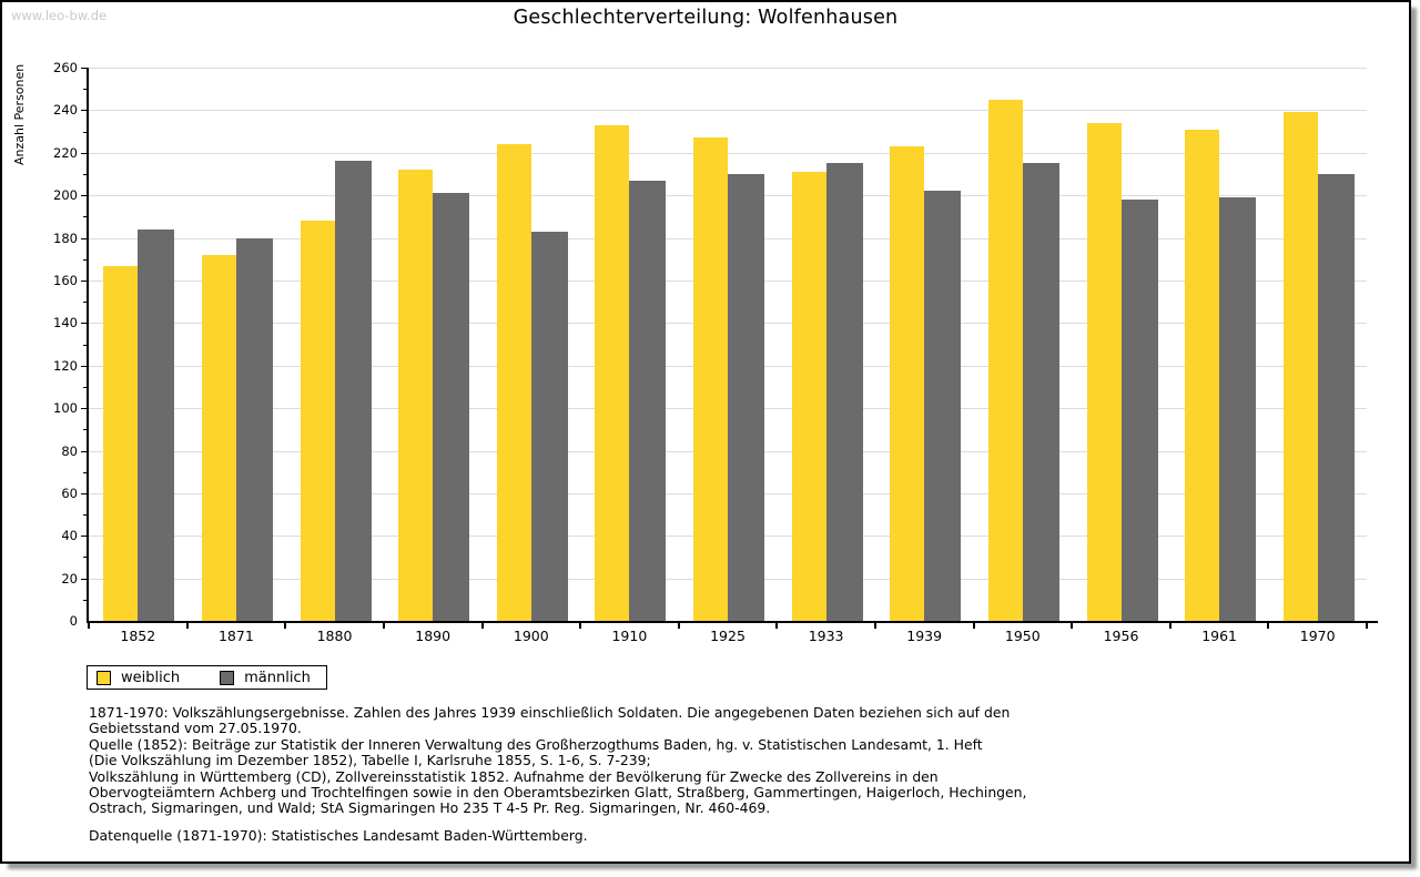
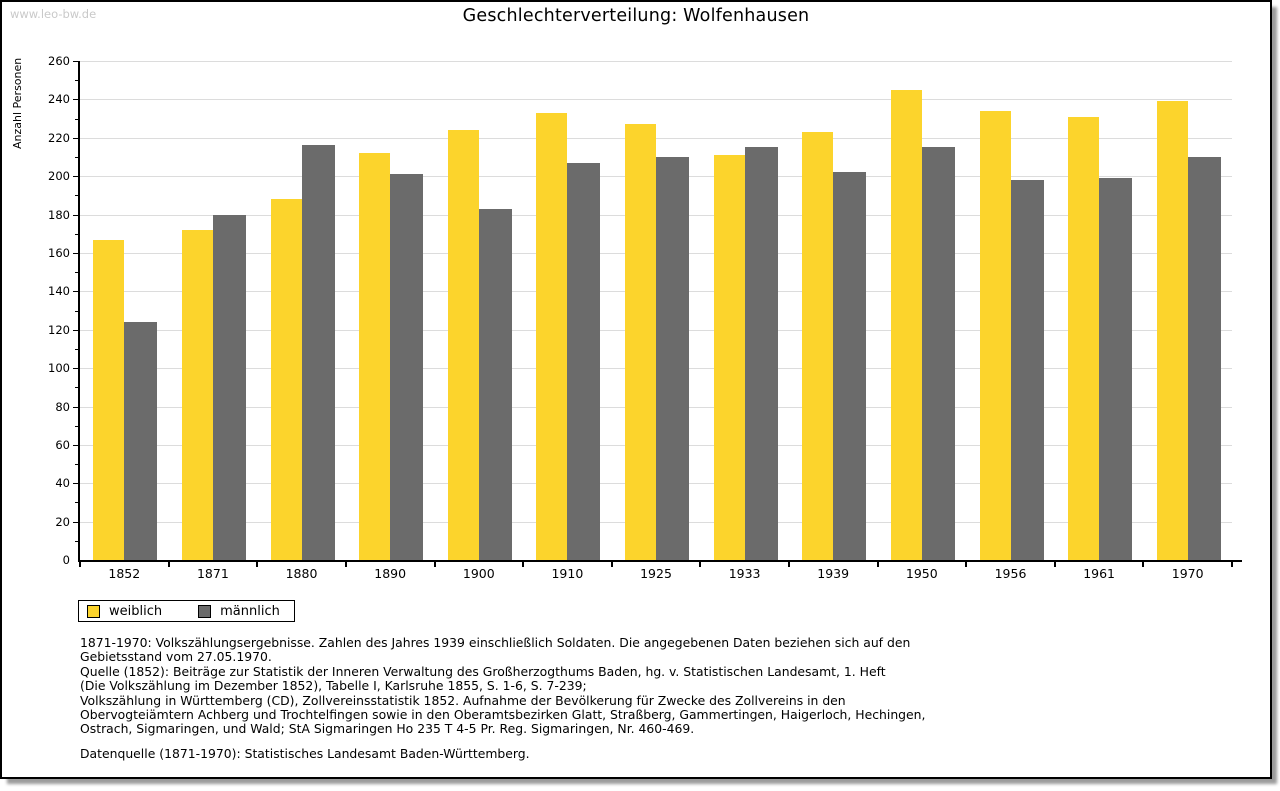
männlich/1852: 184 -> 124
